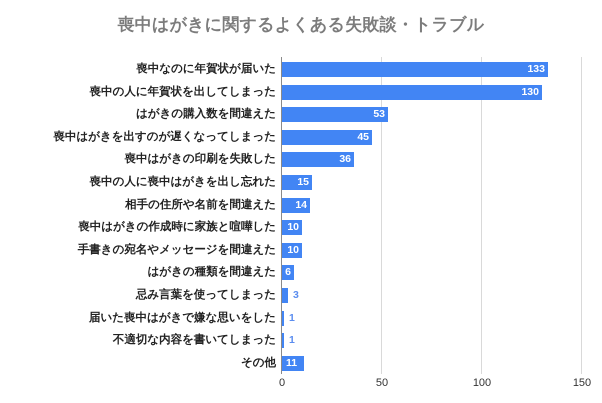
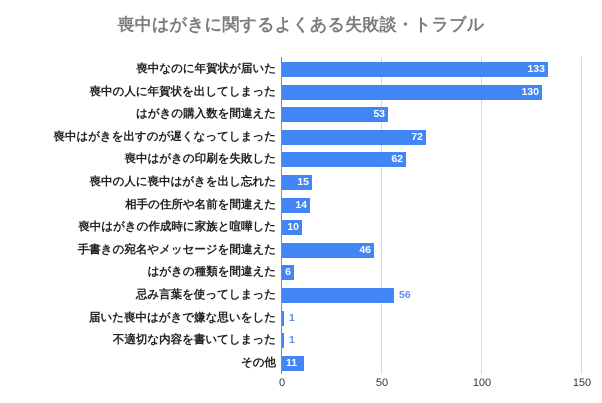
喪中はがきを出すのが遅くなってしまった: 45 -> 72
喪中はがきの印刷を失敗した: 36 -> 62
手書きの宛名やメッセージを間違えた: 10 -> 46
忌み言葉を使ってしまった: 3 -> 56
